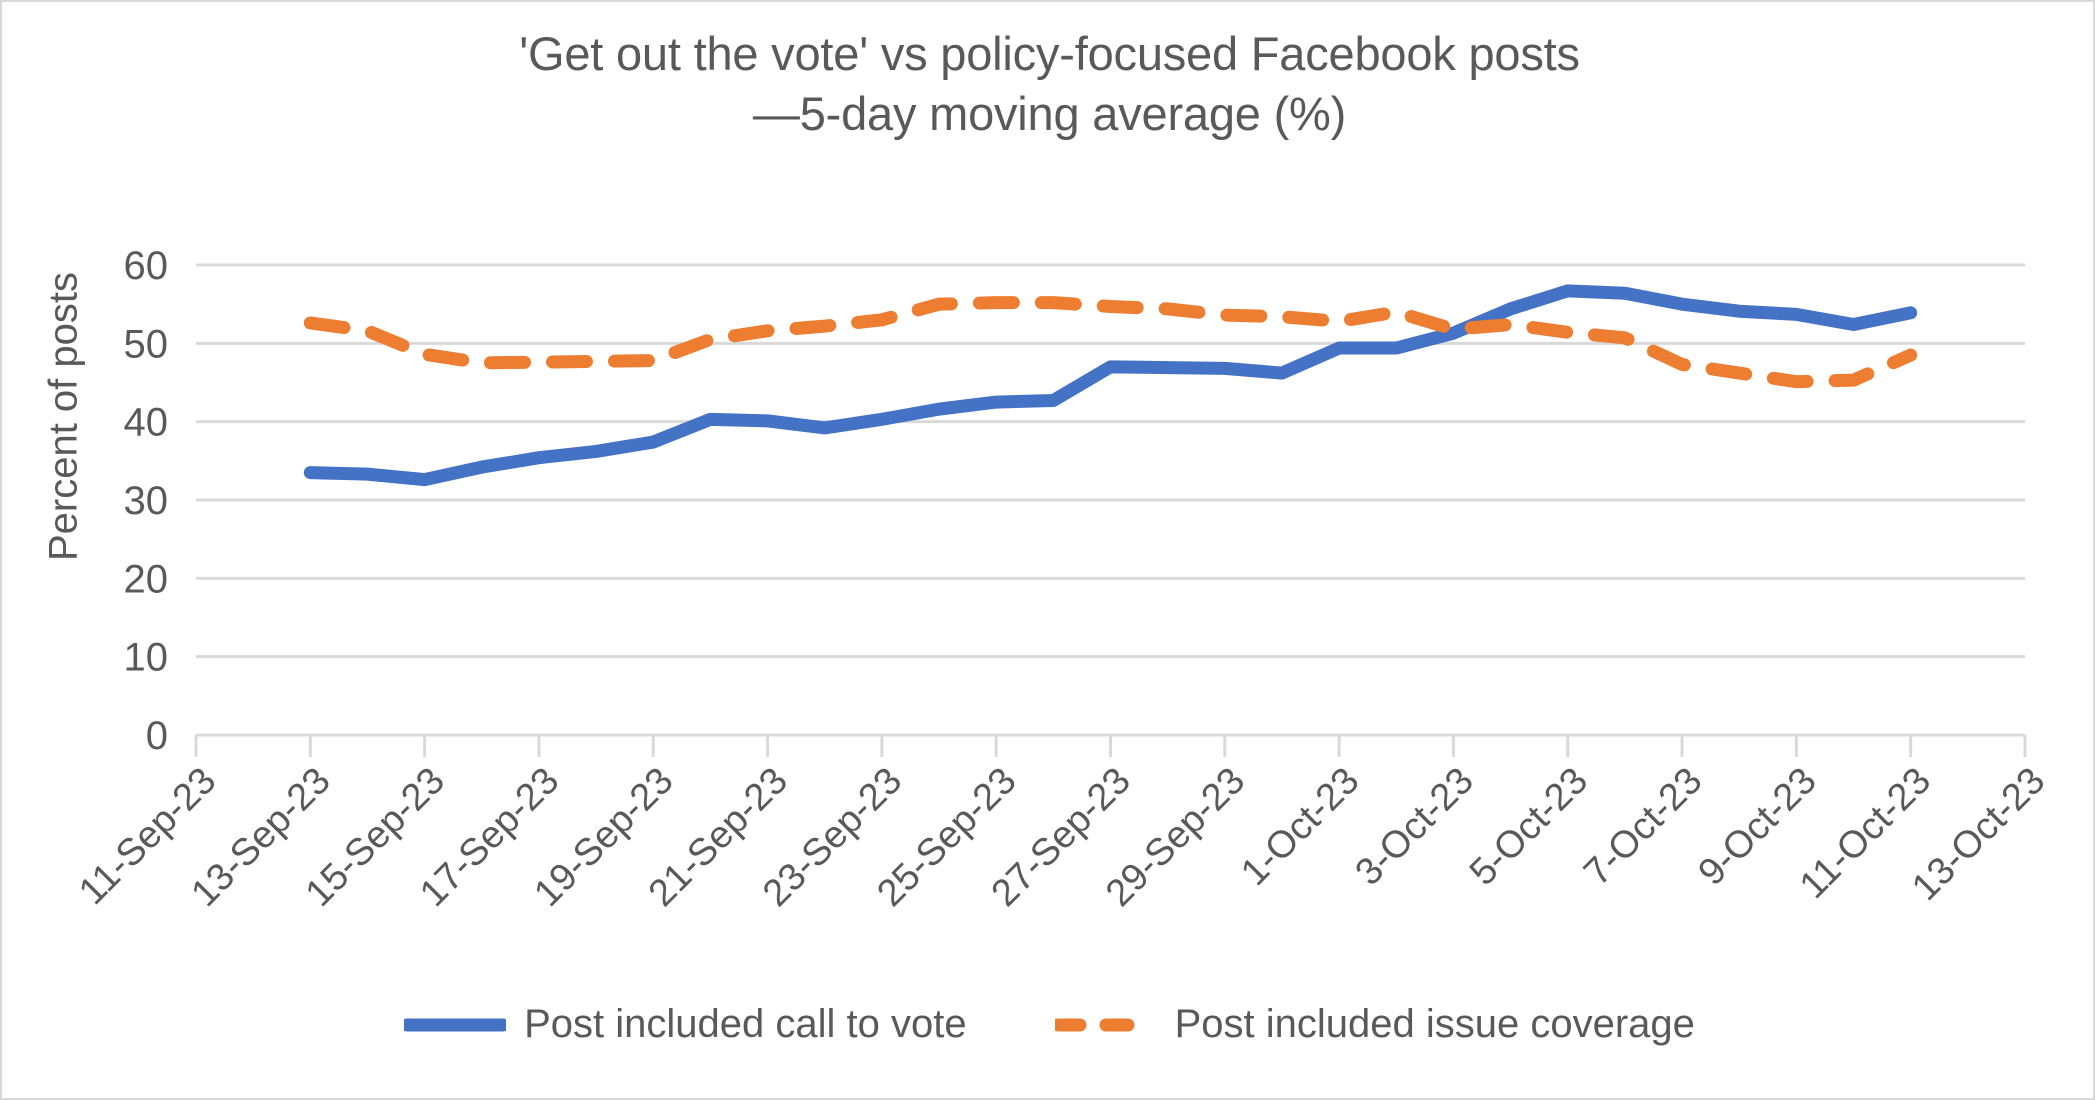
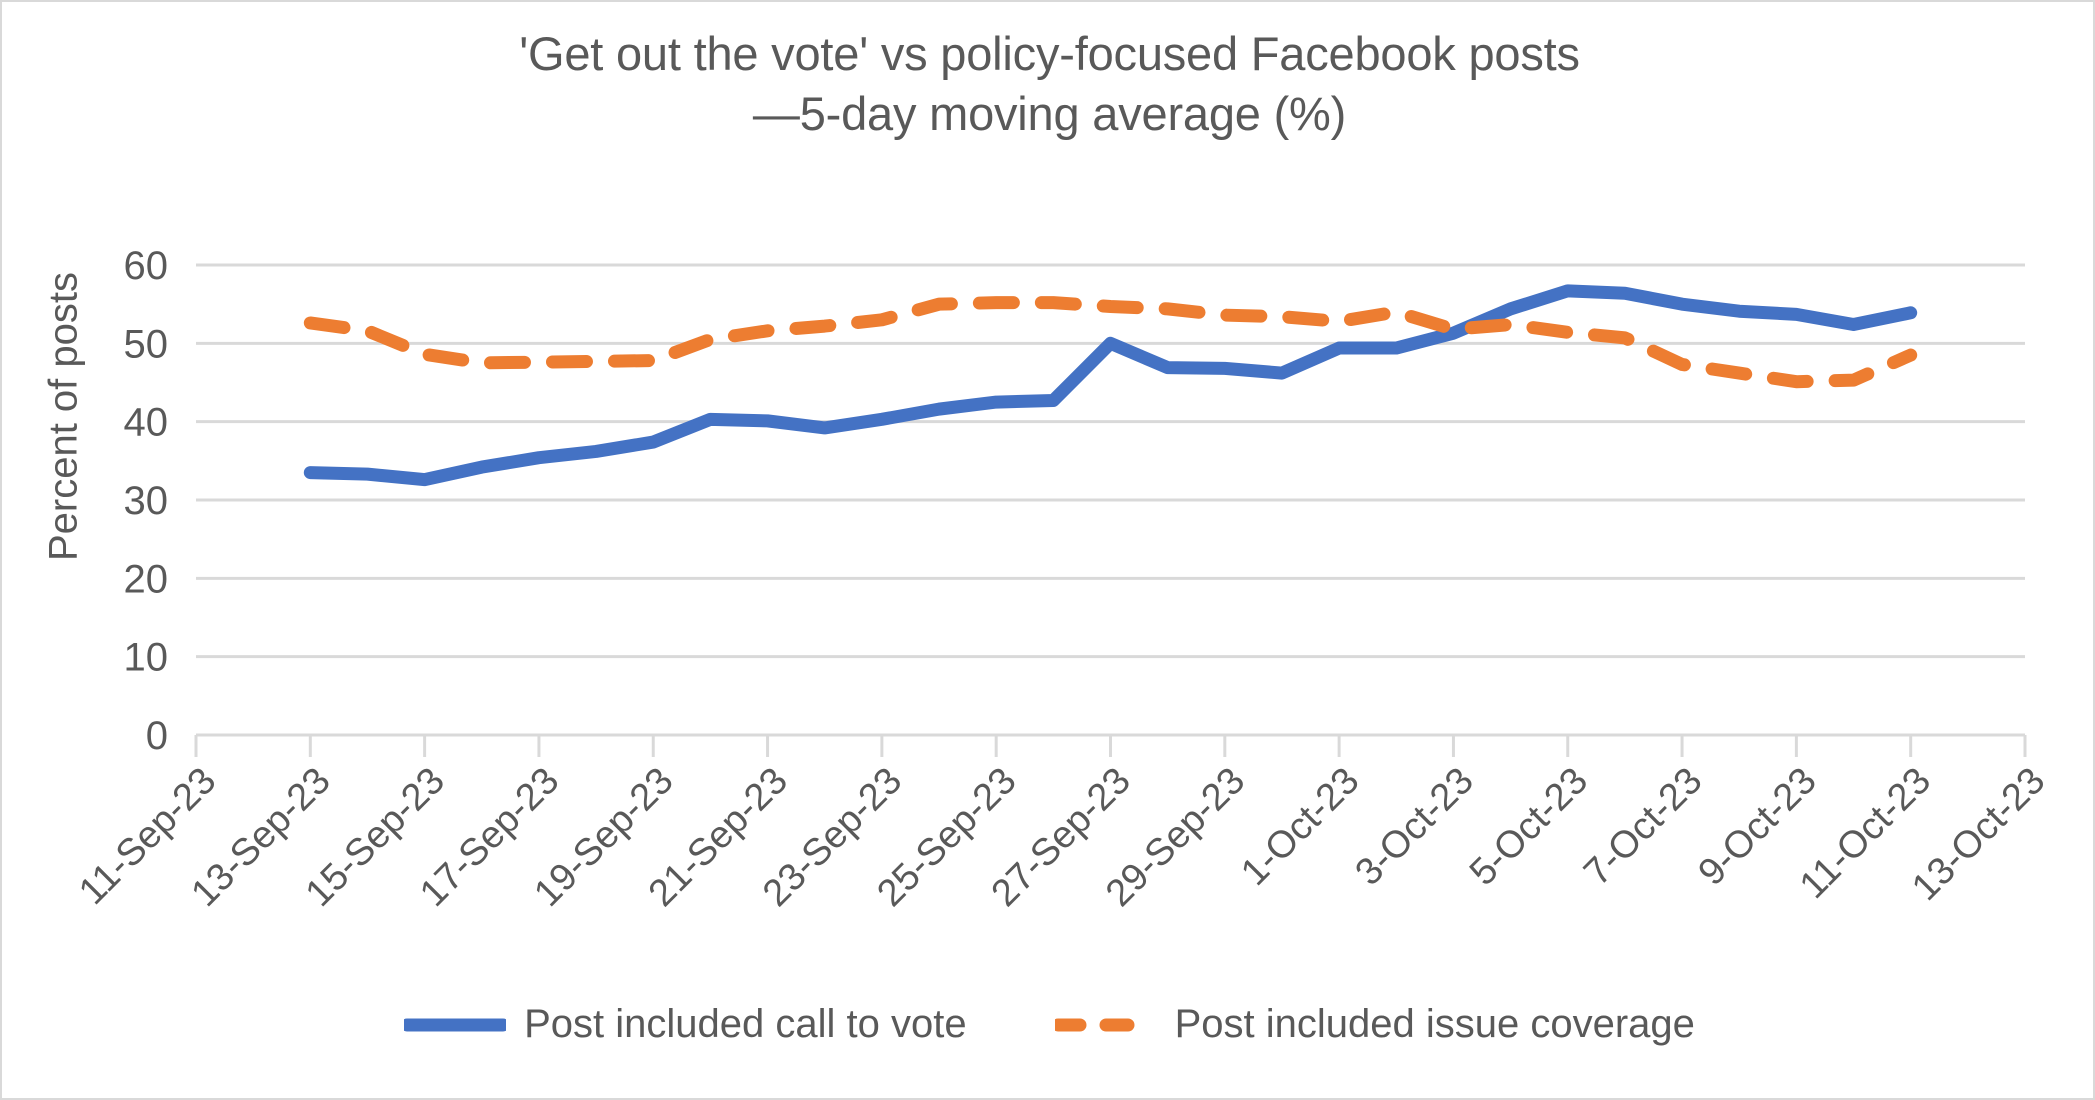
Post included call to vote/27-Sep-23: 47 -> 50
